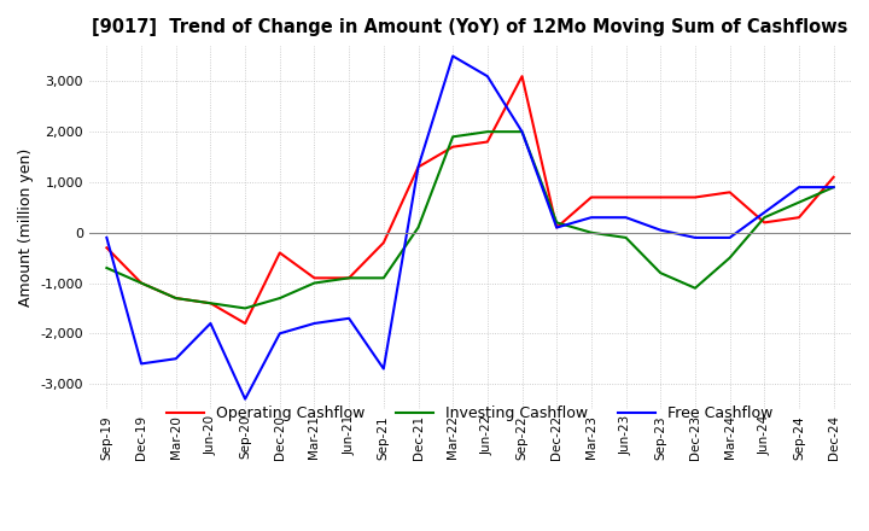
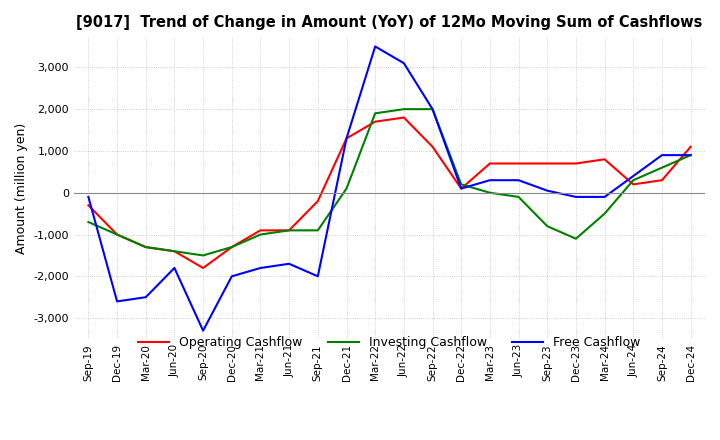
Operating Cashflow/Dec-20: -400 -> -1,300
Free Cashflow/Sep-21: -2,700 -> -2,000
Operating Cashflow/Sep-22: 3,100 -> 1,100
